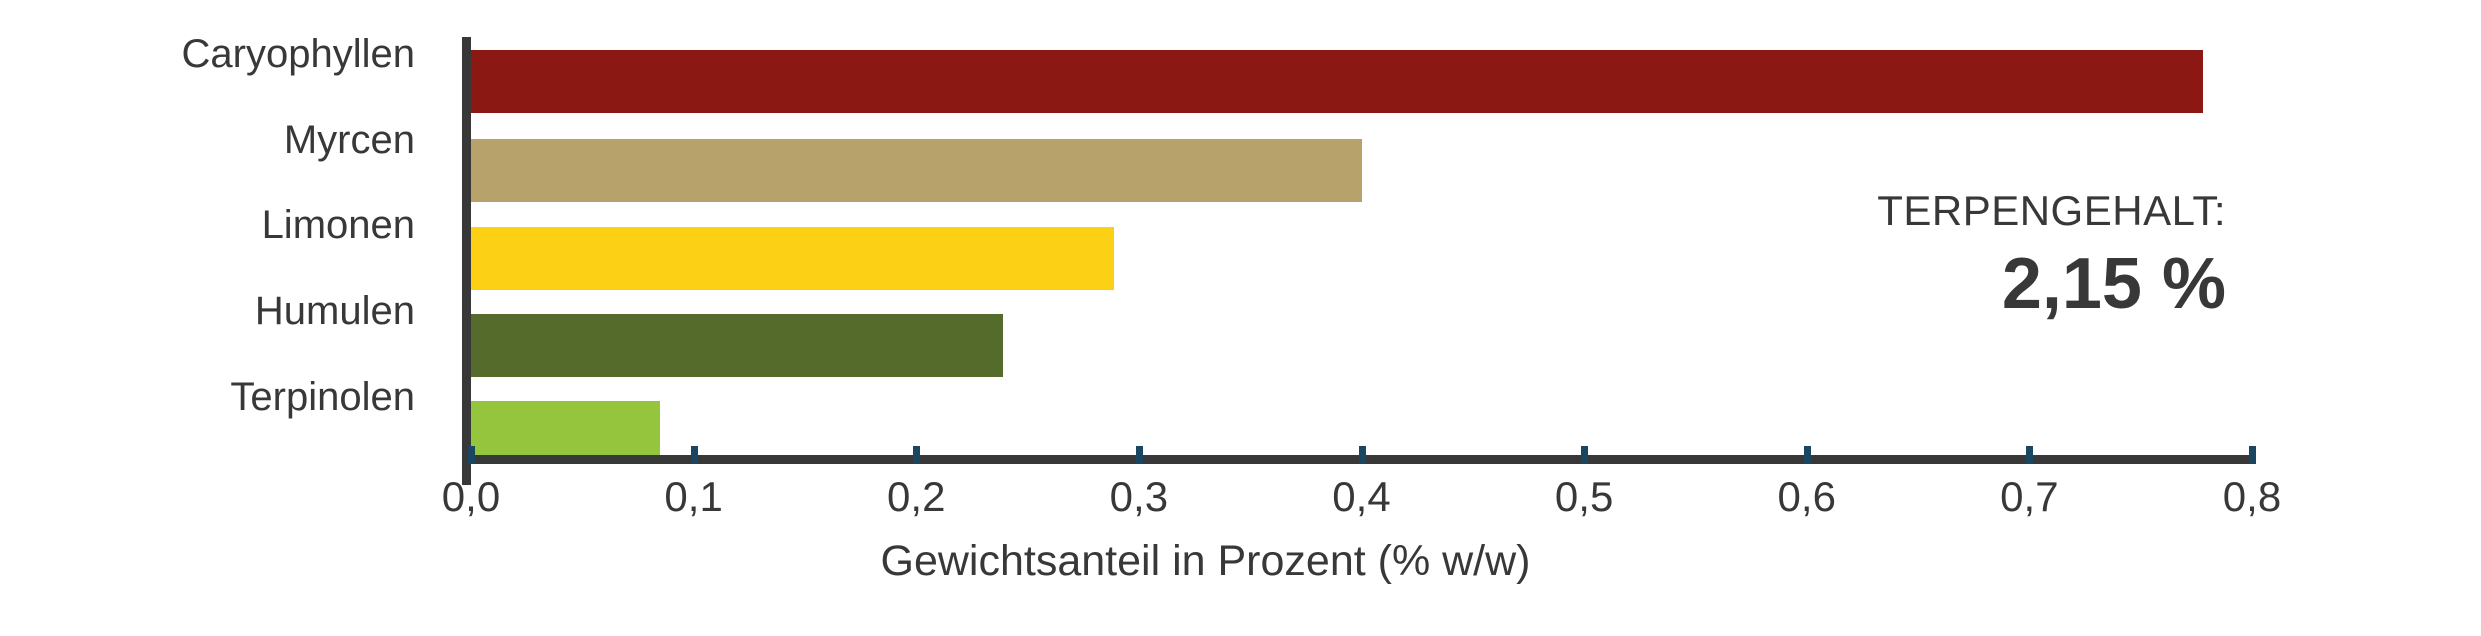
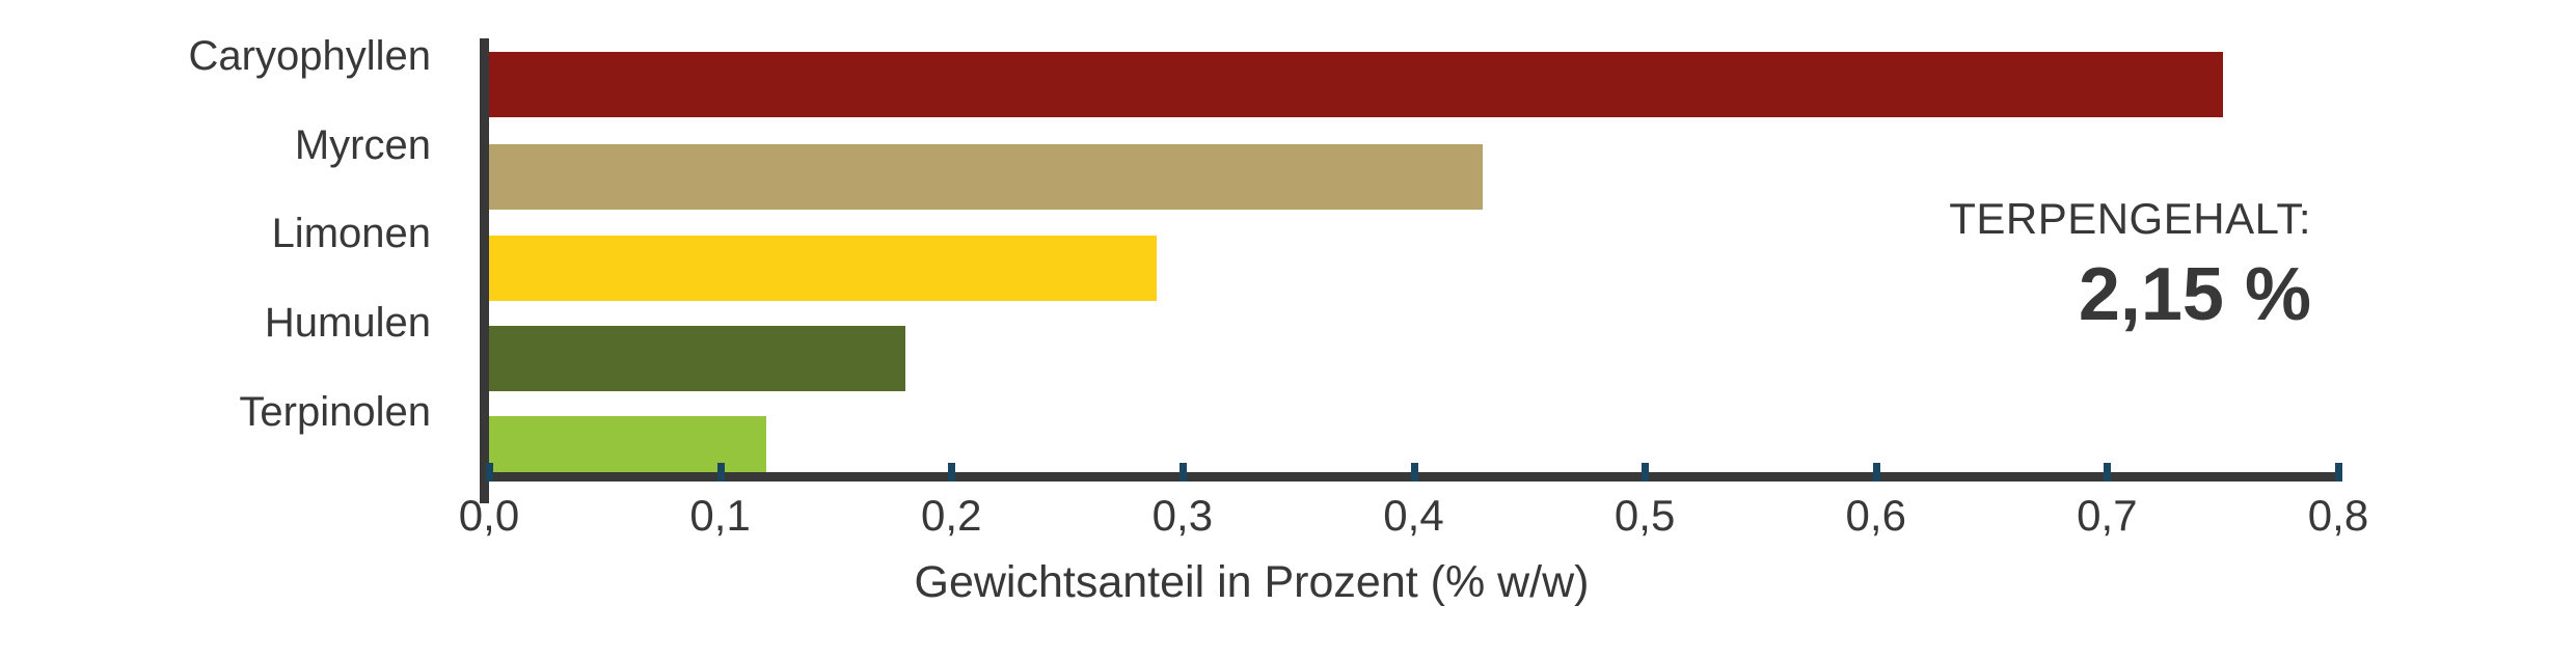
Caryophyllen: 0,78 -> 0,75
Myrcen: 0,40 -> 0,43
Humulen: 0,24 -> 0,18
Terpinolen: 0,09 -> 0,12
